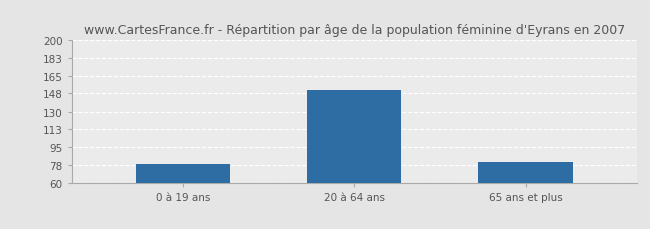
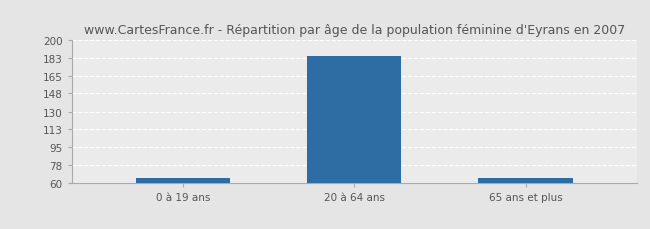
0 à 19 ans: 79 -> 65
20 à 64 ans: 151 -> 185
65 ans et plus: 81 -> 65
